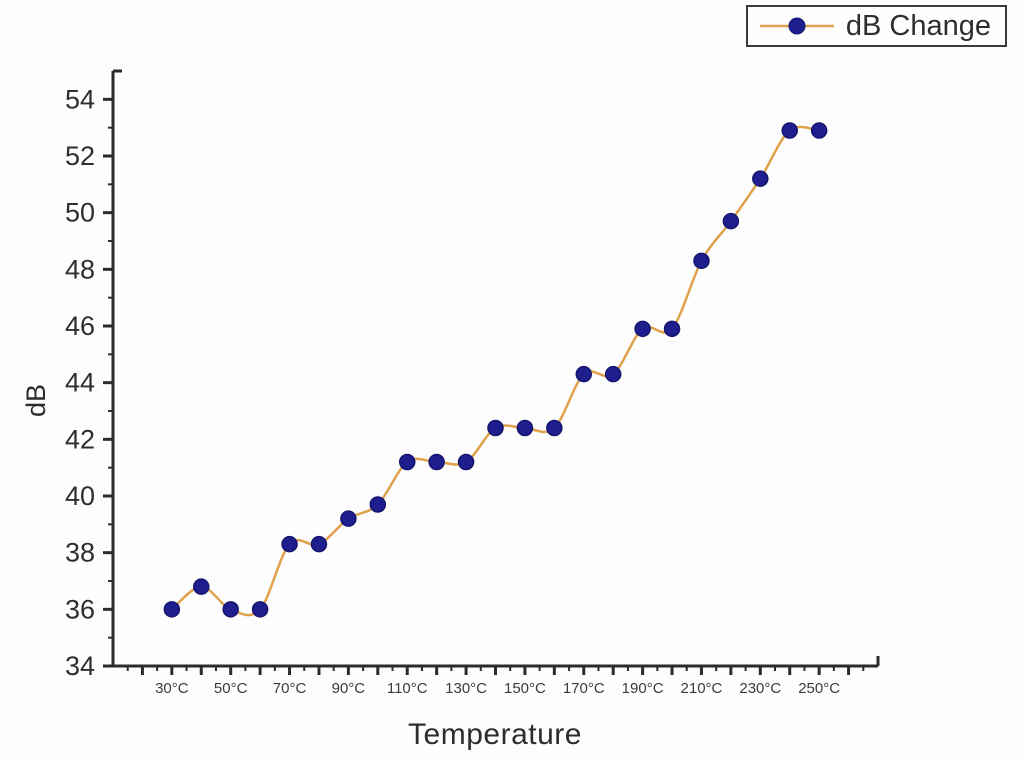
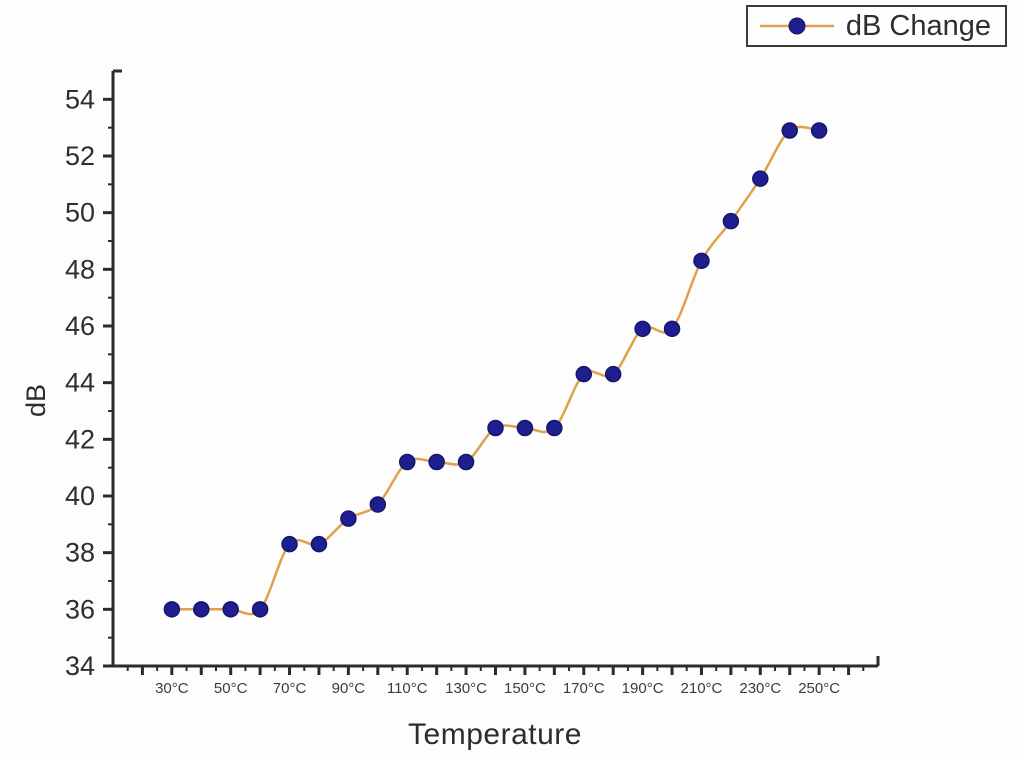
40: 36.8 -> 36.0
